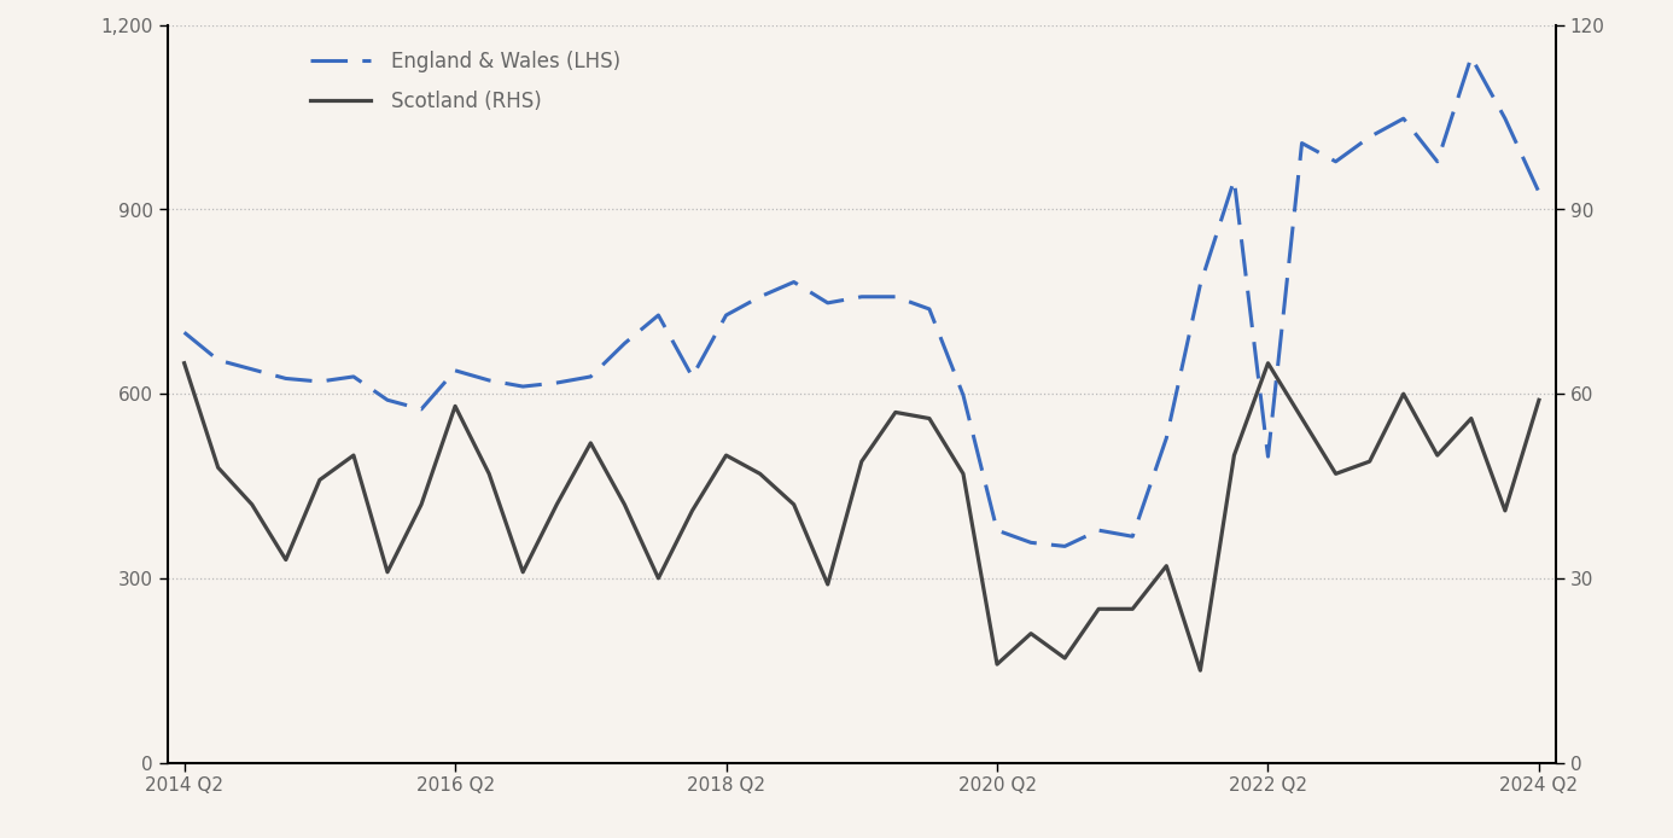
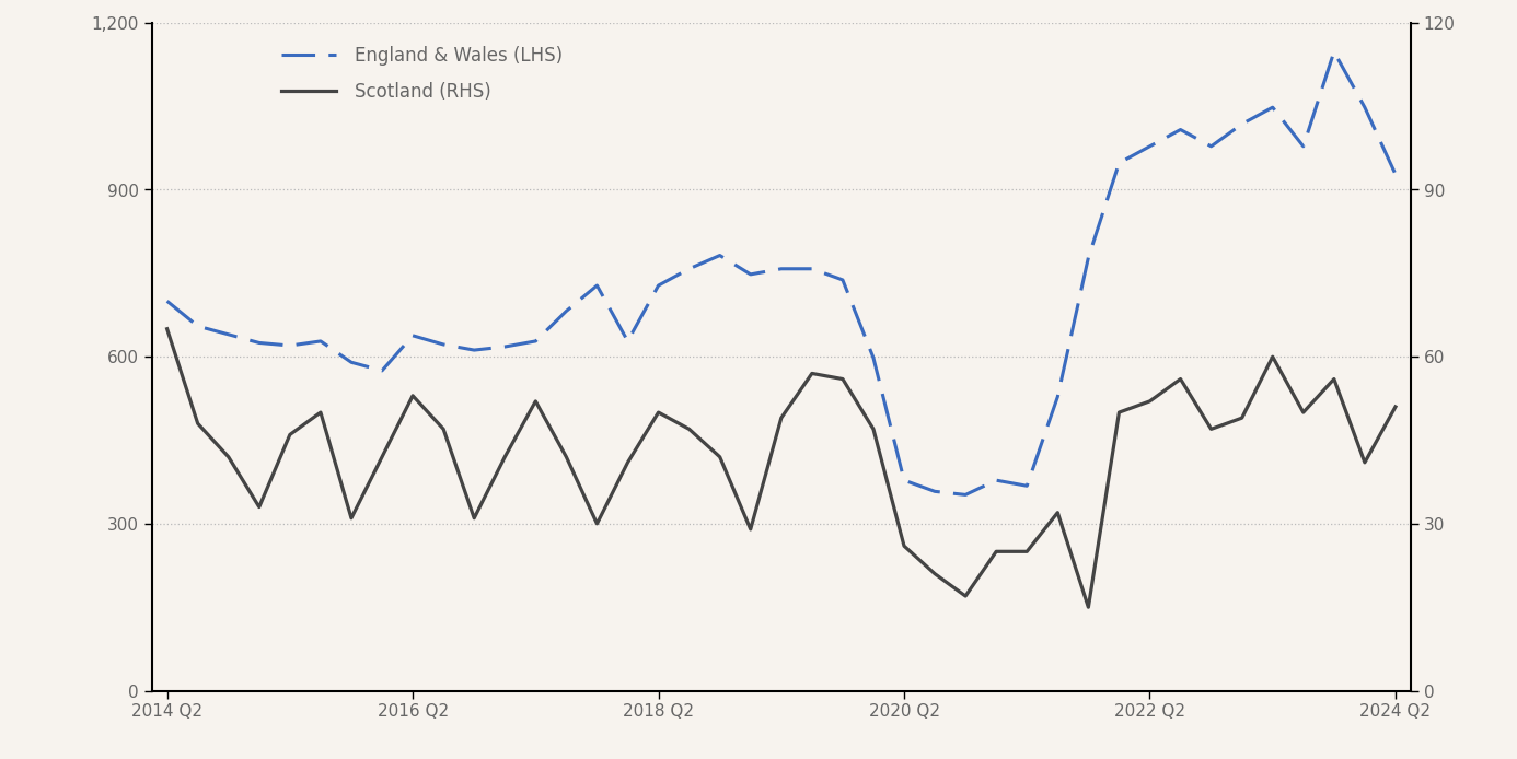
Scotland (RHS)/2016 Q2: 58 -> 53
Scotland (RHS)/2020 Q2: 16 -> 26
England & Wales (LHS)/2022 Q2: 498 -> 978
Scotland (RHS)/2022 Q2: 65 -> 52
Scotland (RHS)/2024 Q2: 59 -> 51
